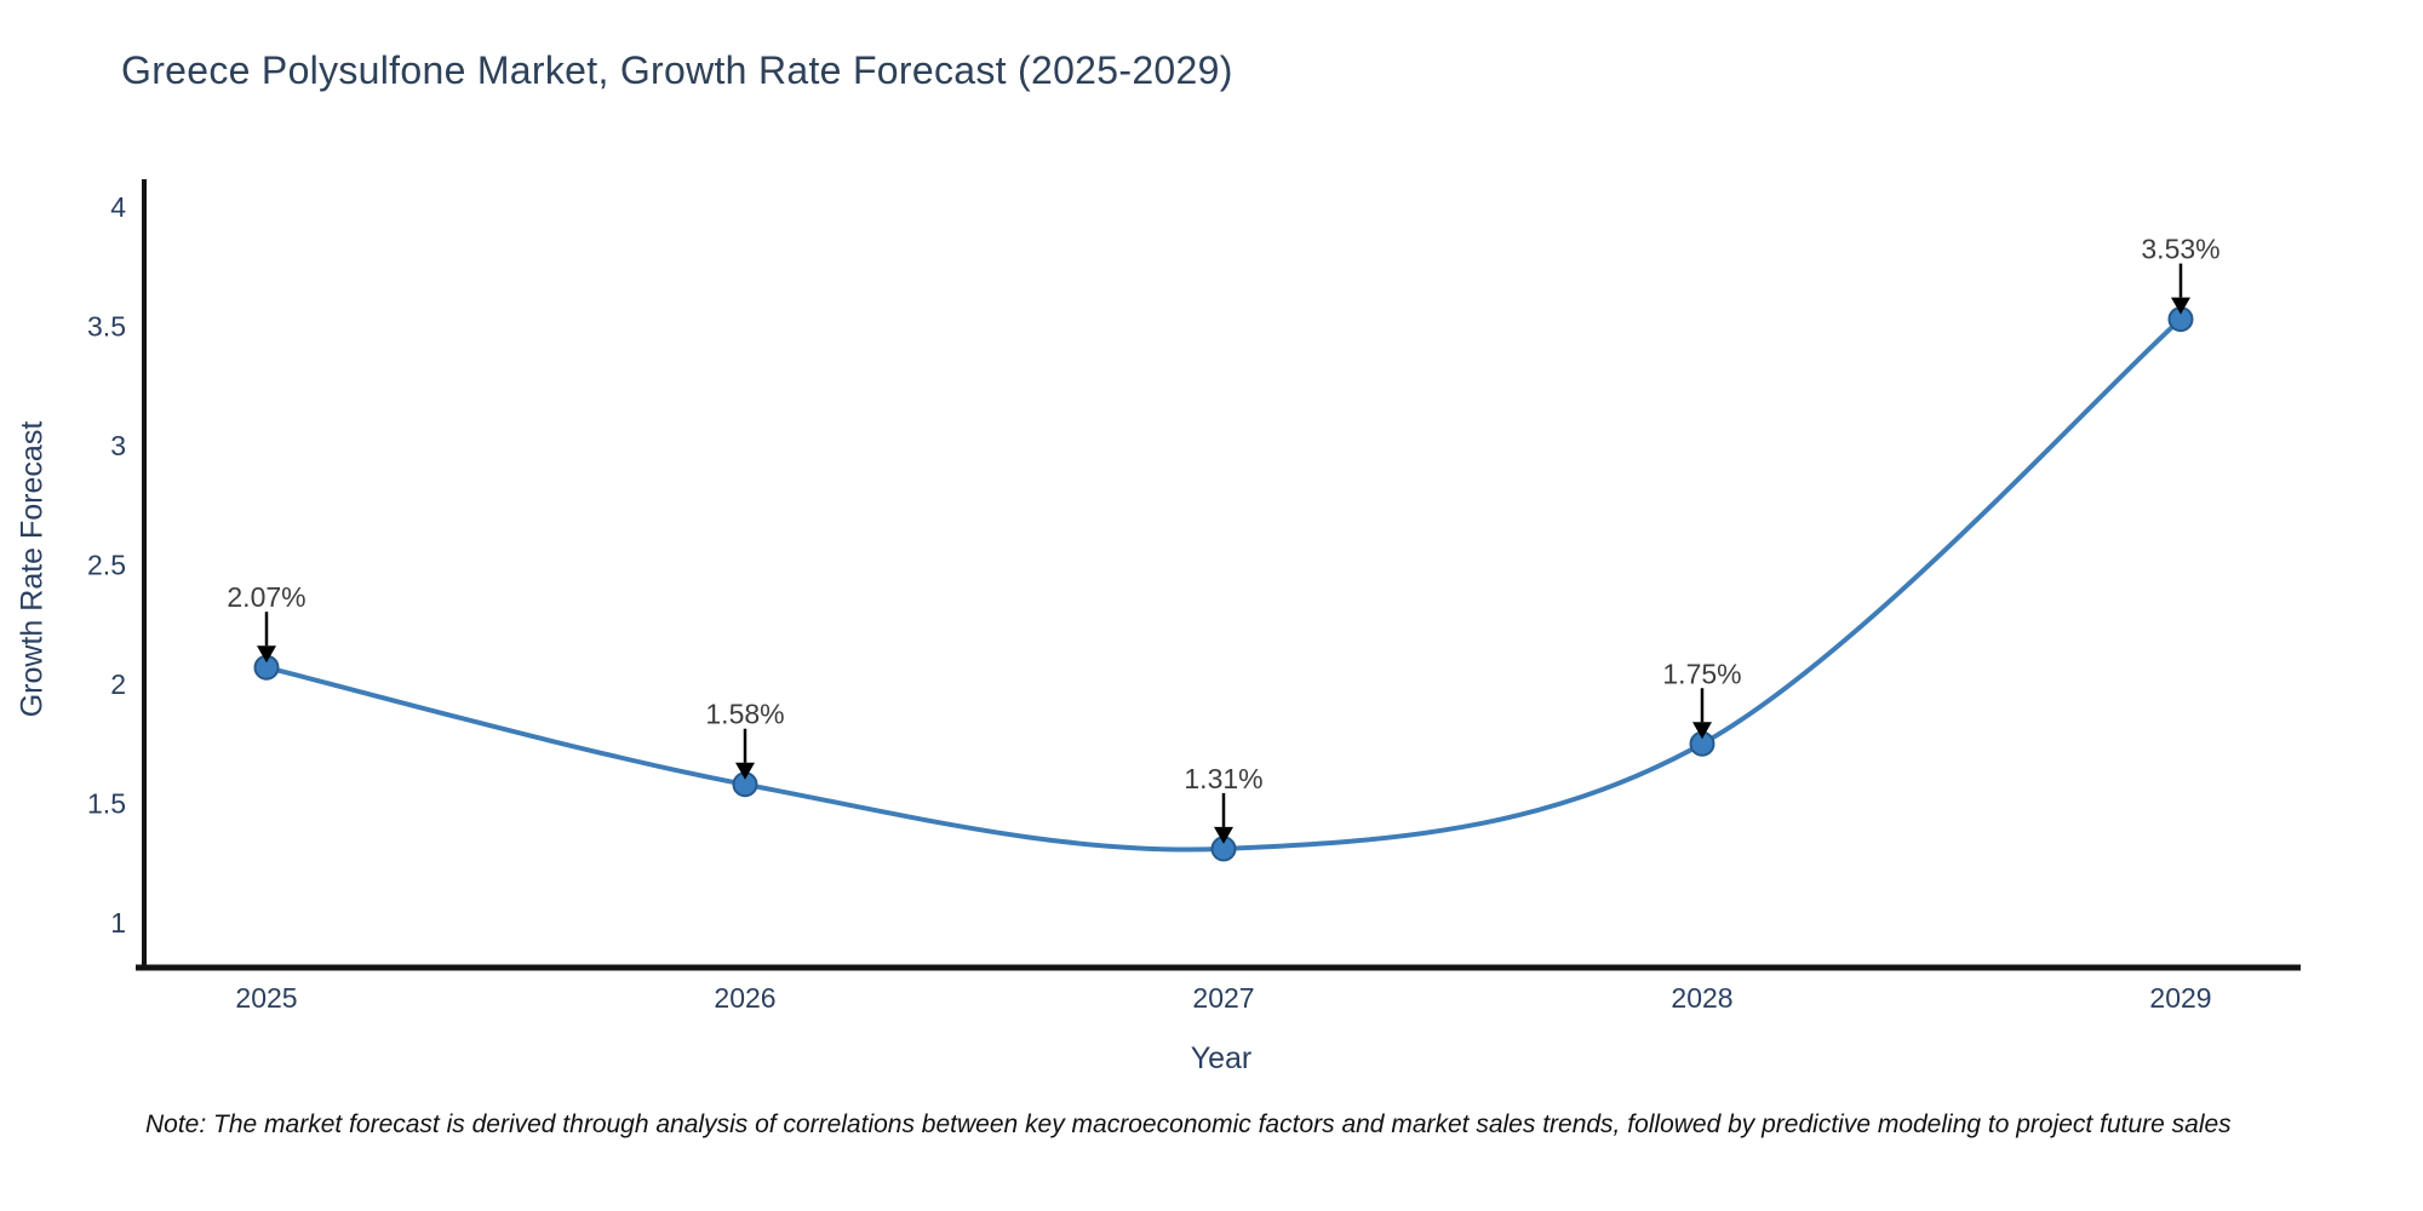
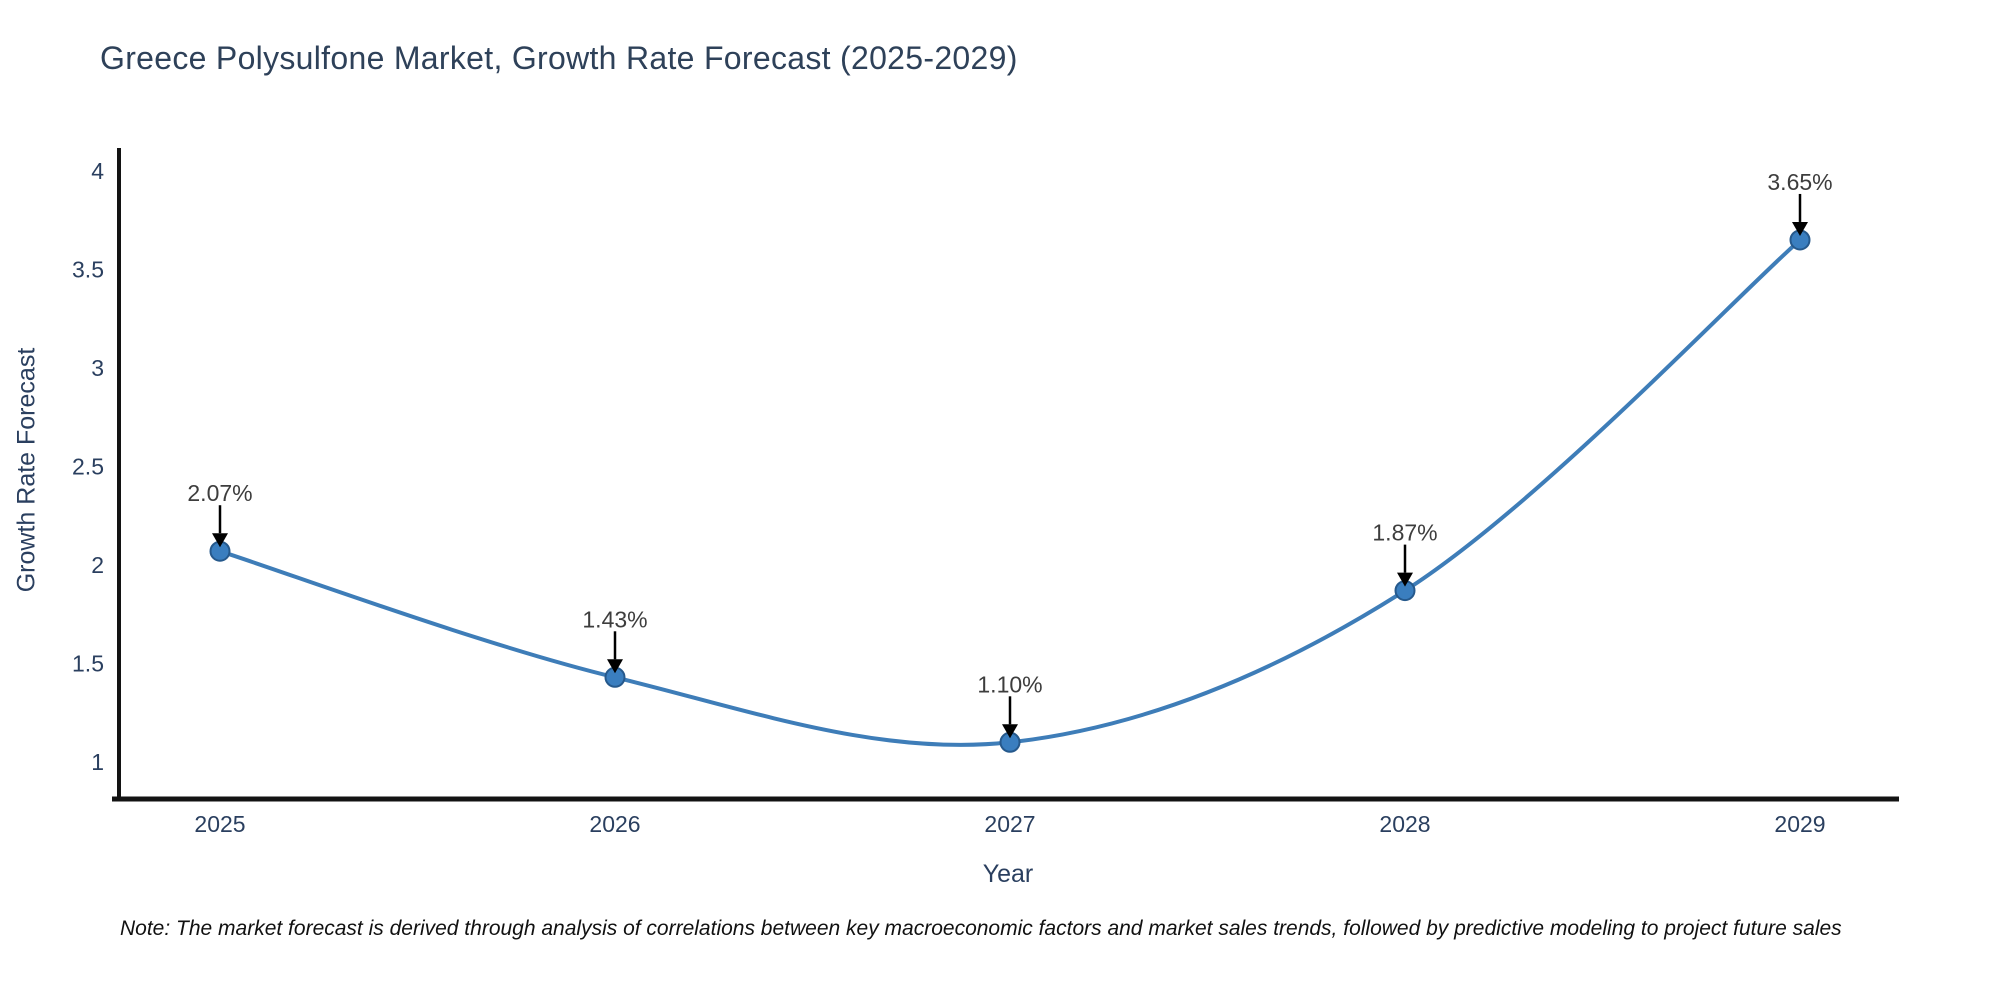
2026: 1.58% -> 1.43%
2027: 1.31% -> 1.10%
2028: 1.75% -> 1.87%
2029: 3.53% -> 3.65%
